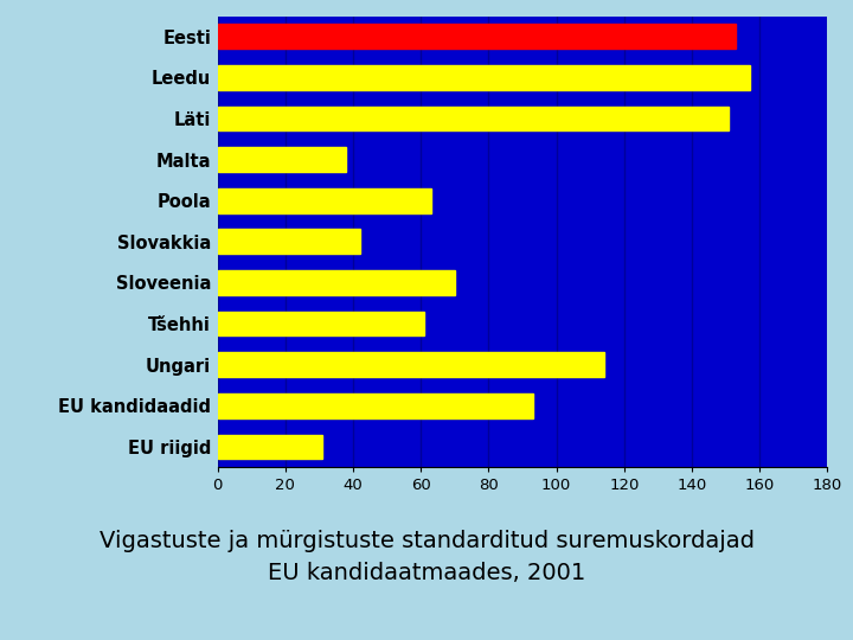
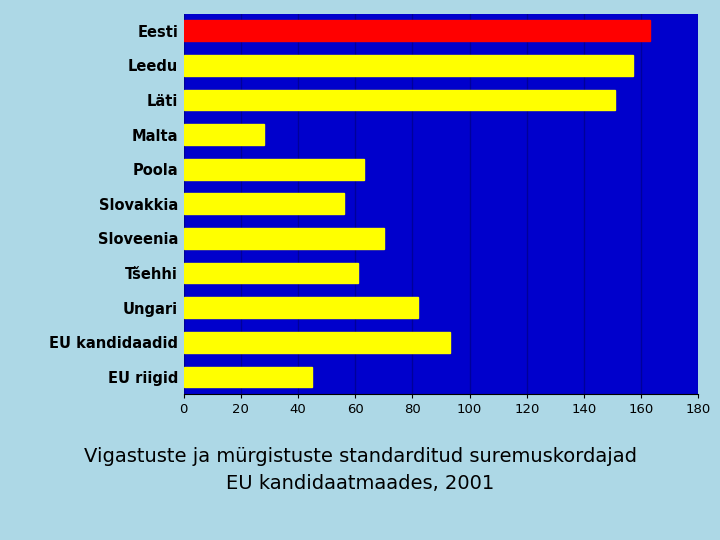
Eesti: 153 -> 163
Malta: 38 -> 28
Slovakkia: 42 -> 56
Ungari: 114 -> 82
EU riigid: 31 -> 45
